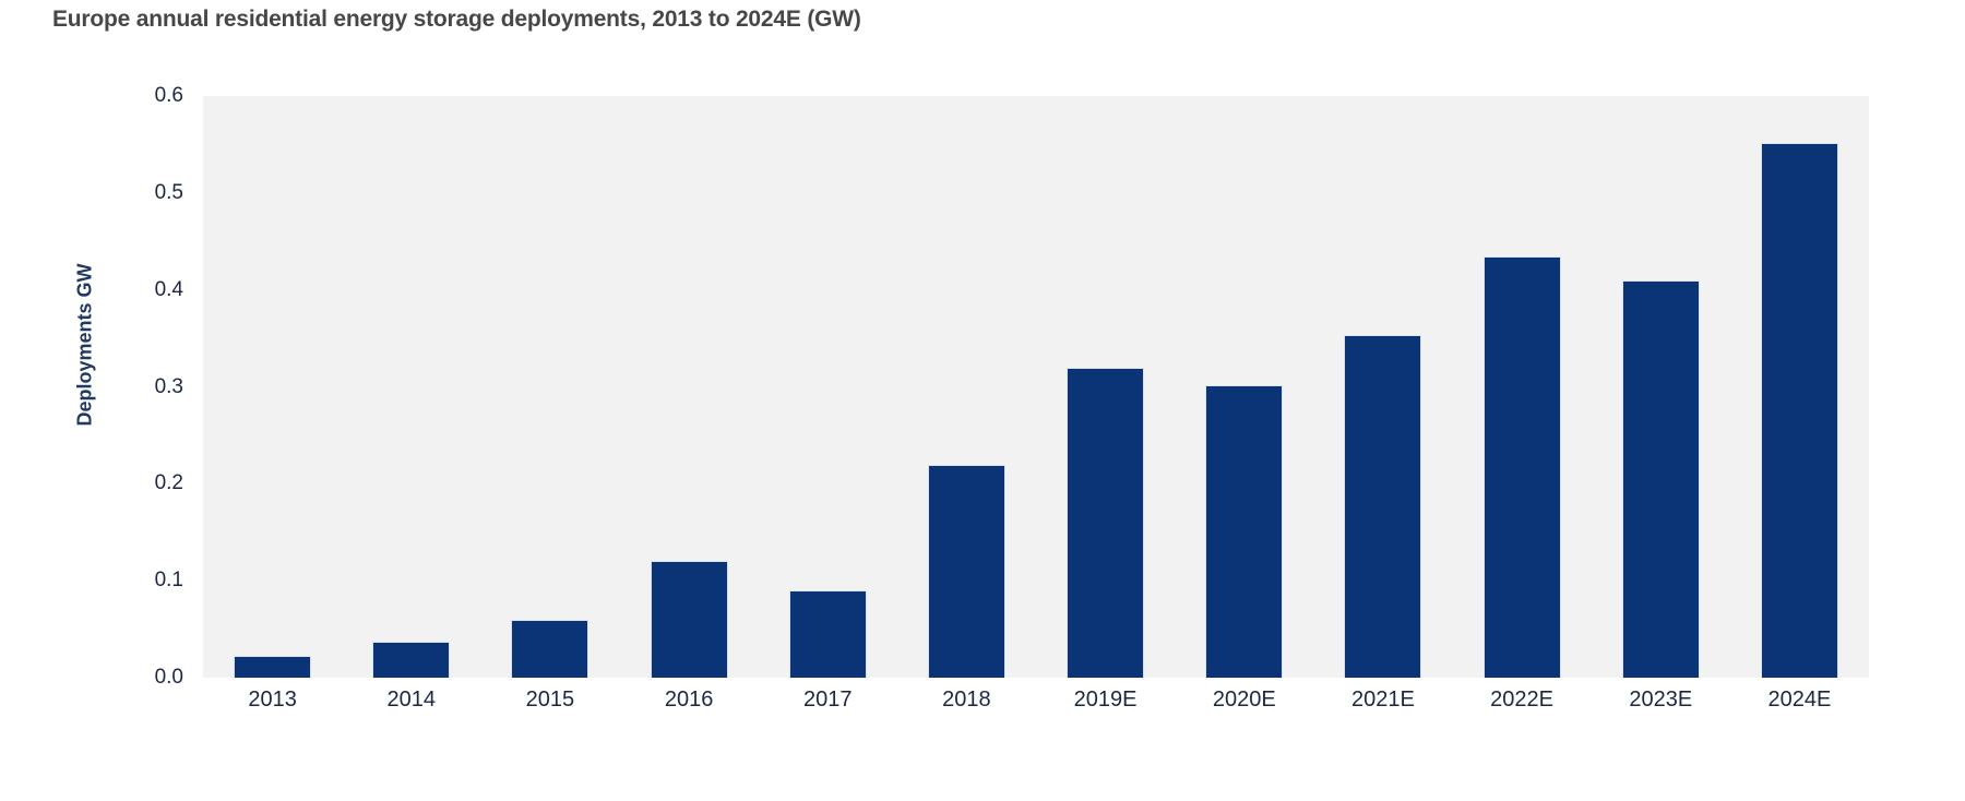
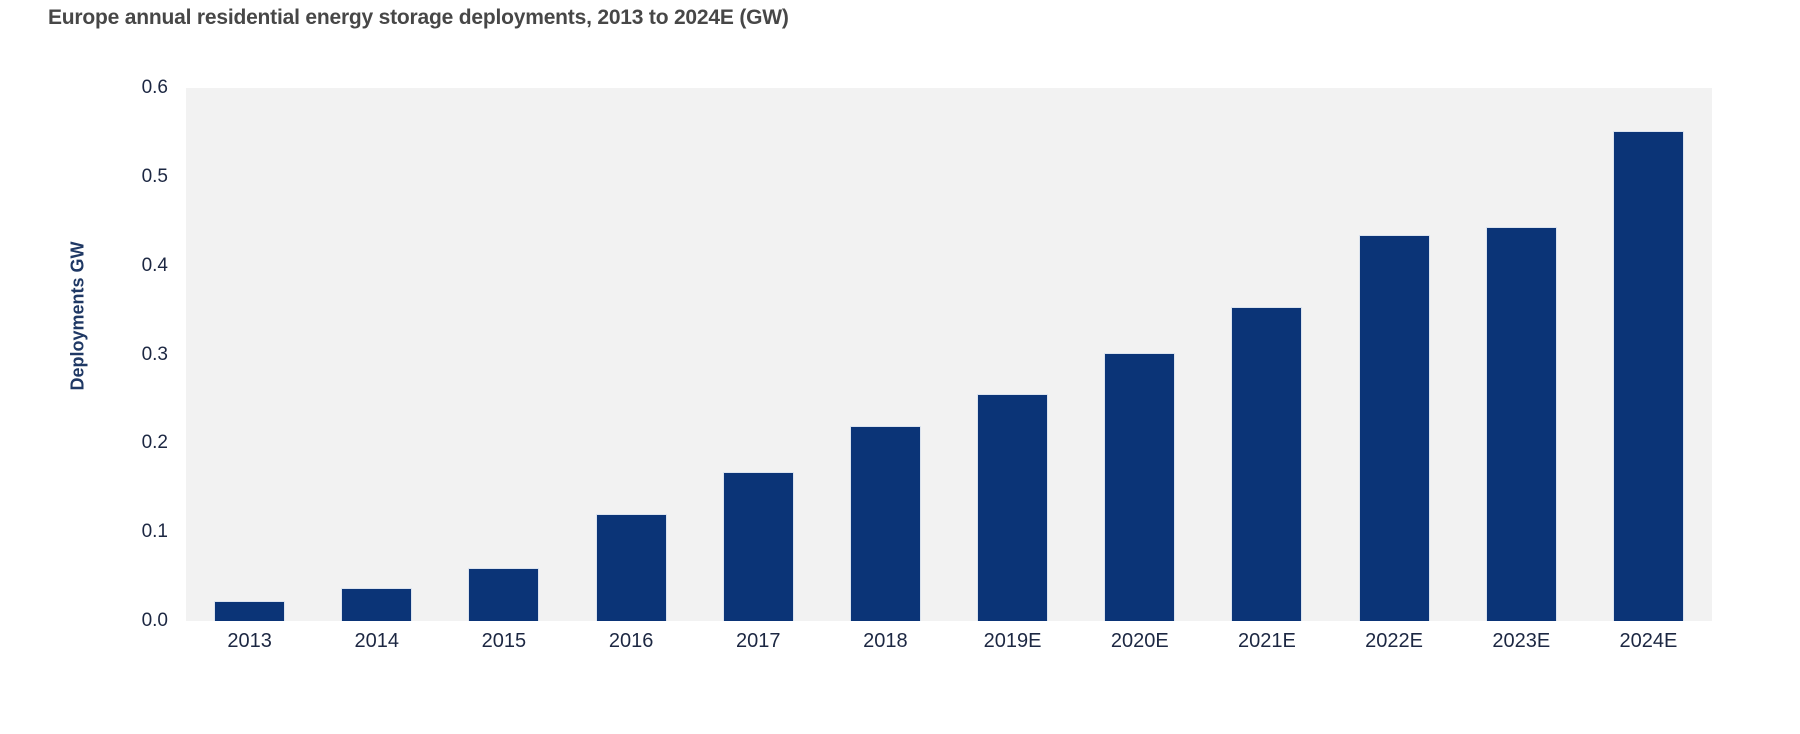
2017: 0.09 -> 0.17
2019E: 0.32 -> 0.26
2023E: 0.41 -> 0.44
